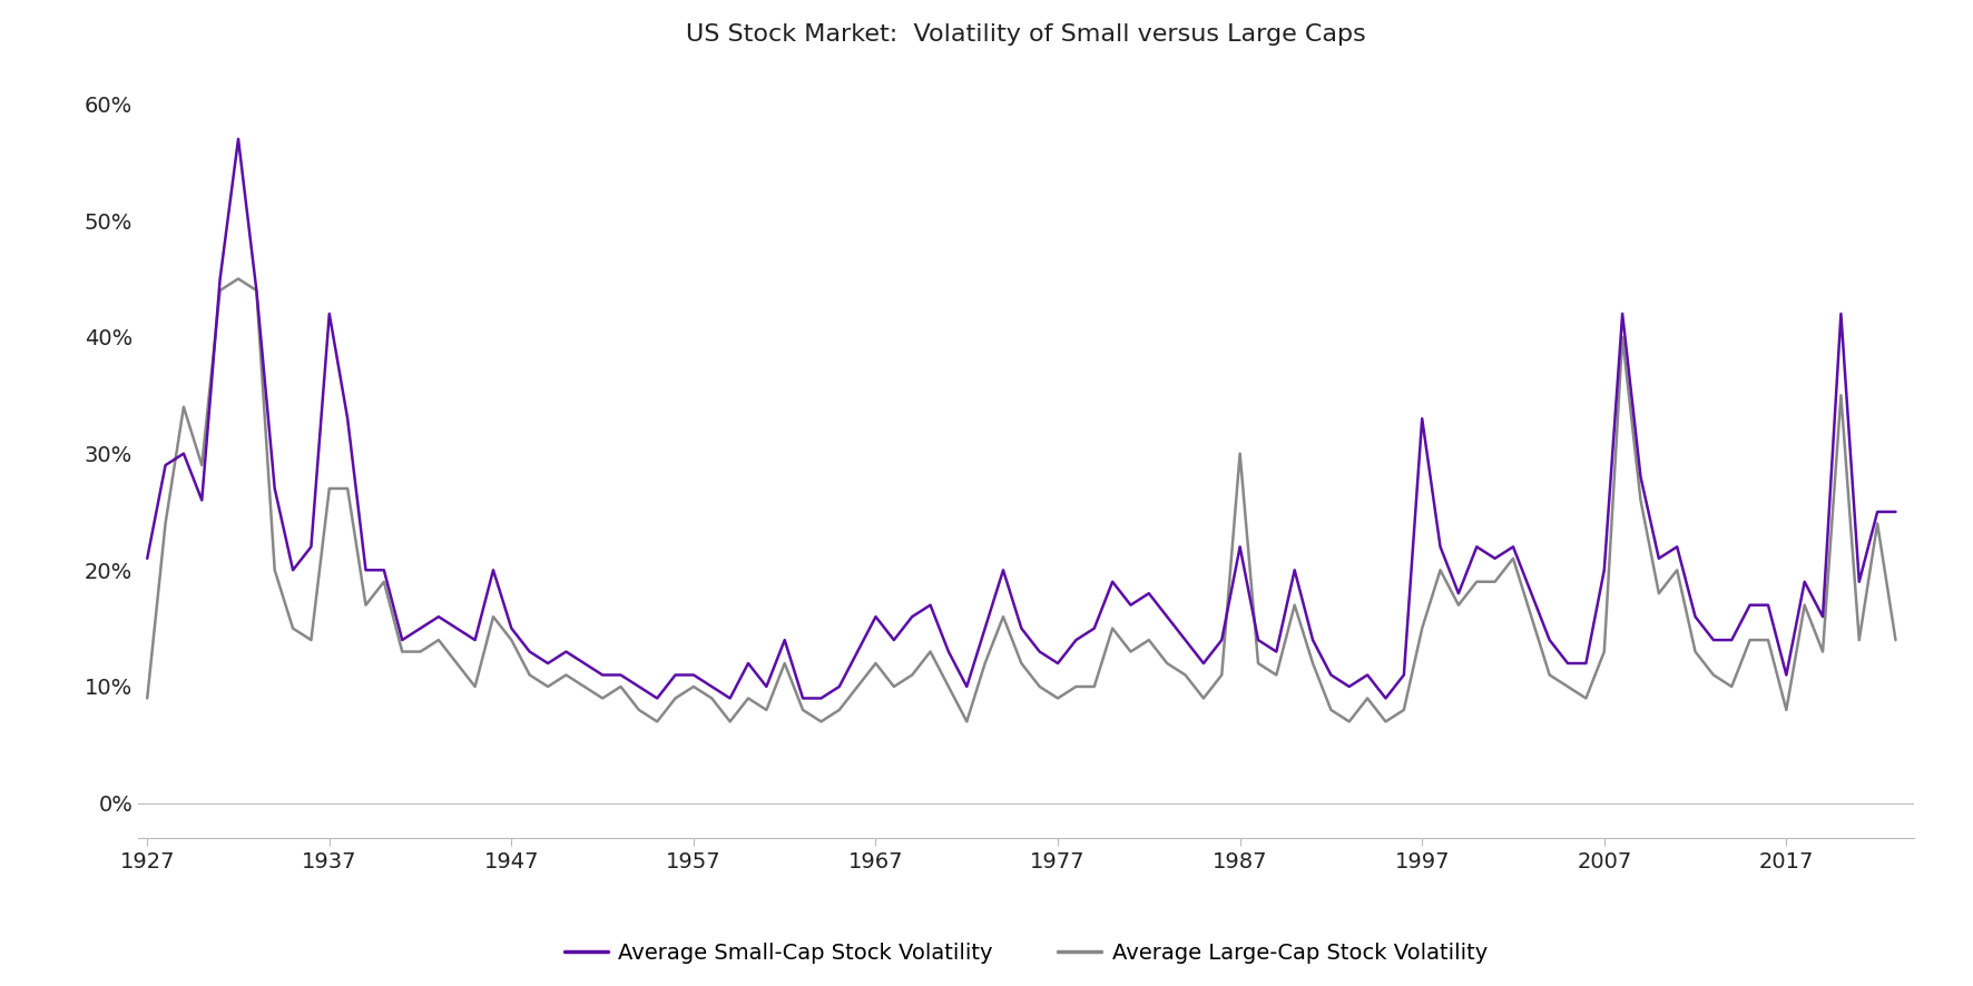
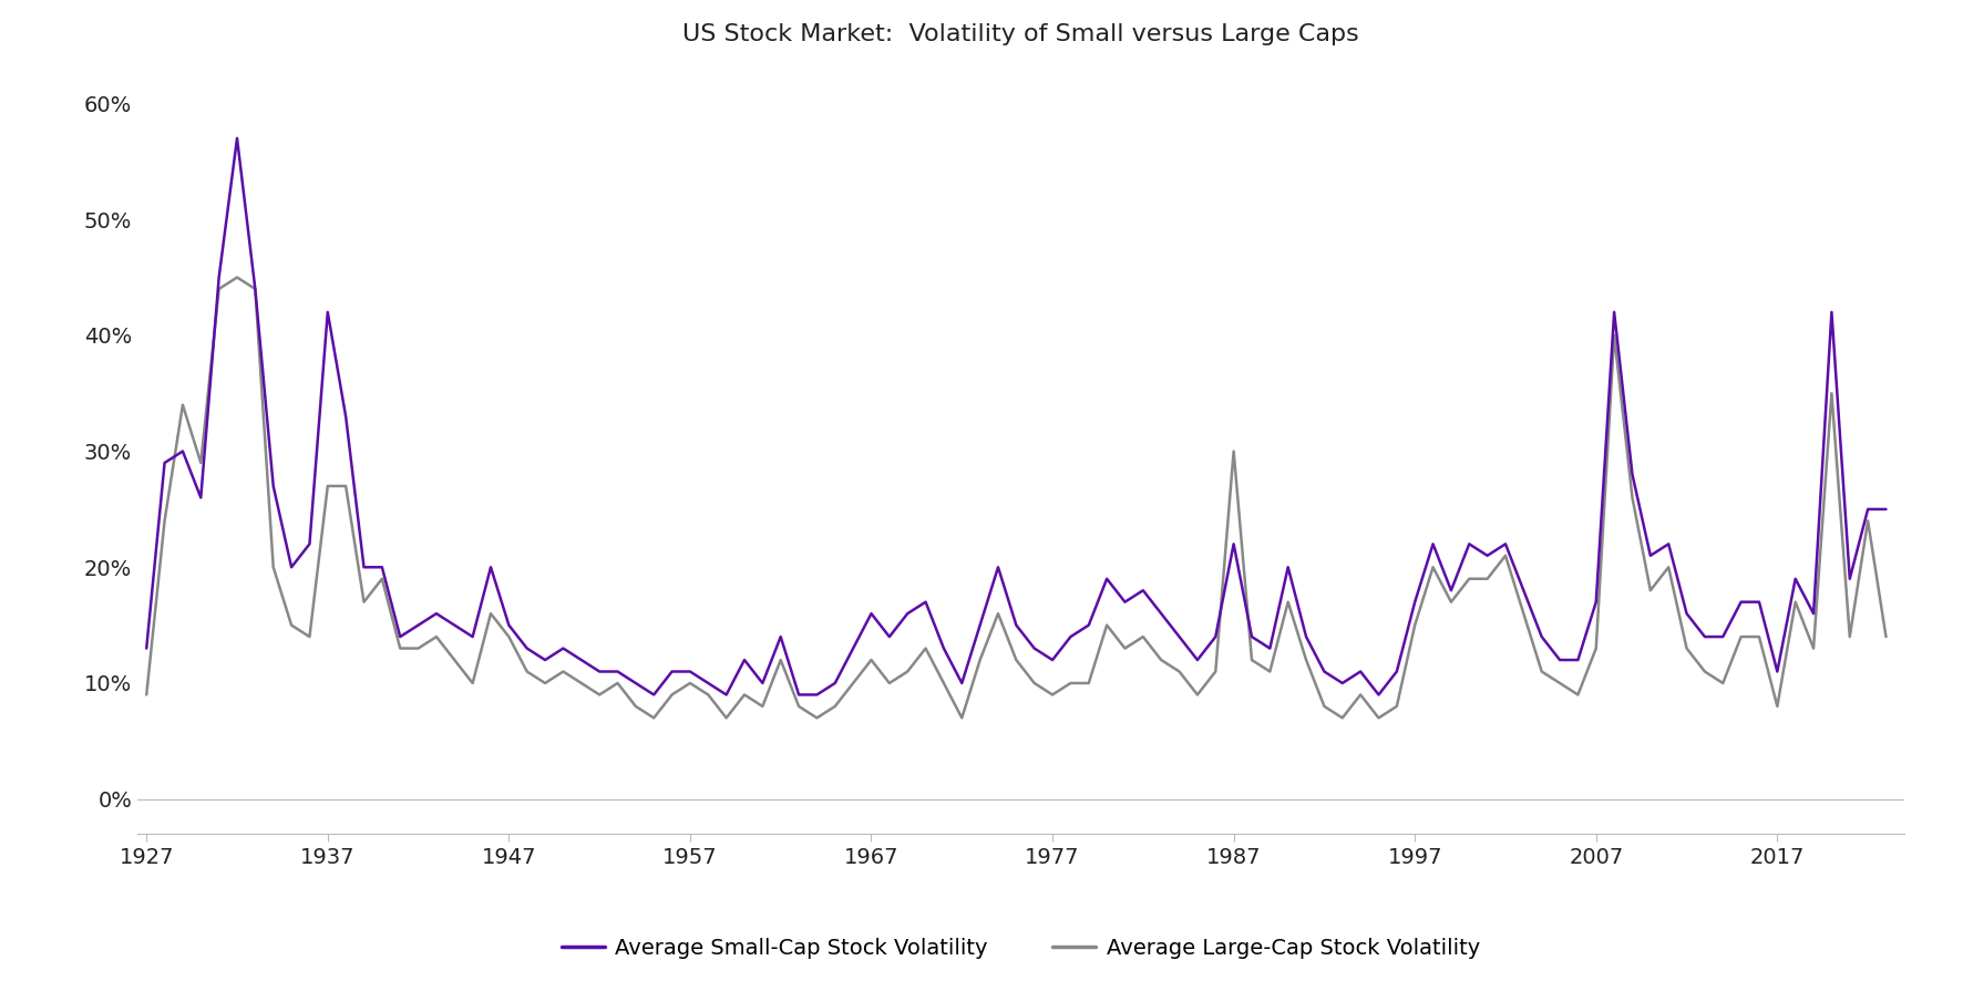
Average Small-Cap Stock Volatility/1927: 21% -> 13%
Average Small-Cap Stock Volatility/1997: 33% -> 17%
Average Small-Cap Stock Volatility/2007: 20% -> 17%
